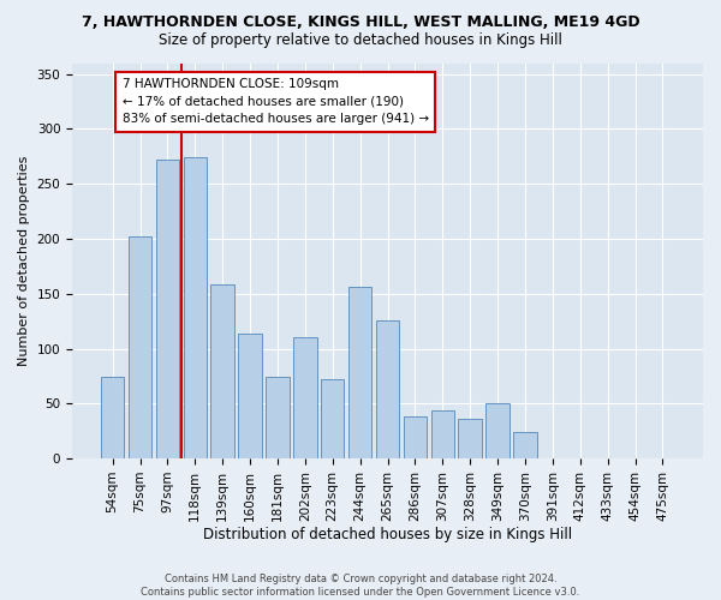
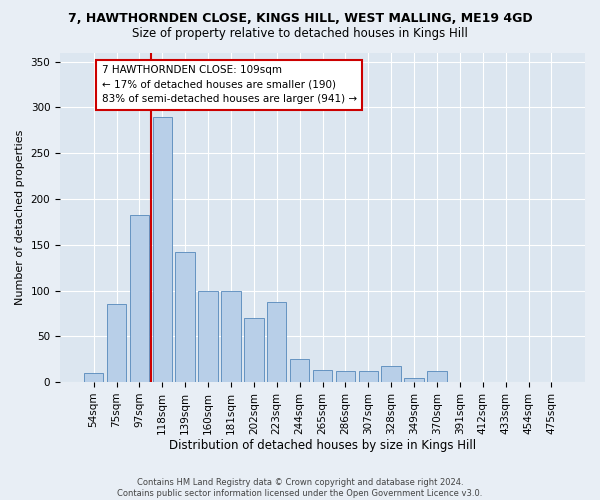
54sqm: 74 -> 10
75sqm: 202 -> 85
97sqm: 272 -> 183
118sqm: 274 -> 290
139sqm: 158 -> 142
160sqm: 114 -> 100
181sqm: 74 -> 100
202sqm: 110 -> 70
223sqm: 72 -> 88
244sqm: 156 -> 25
265sqm: 126 -> 13
286sqm: 38 -> 12
307sqm: 44 -> 12
328sqm: 36 -> 18
349sqm: 50 -> 5
370sqm: 24 -> 12
